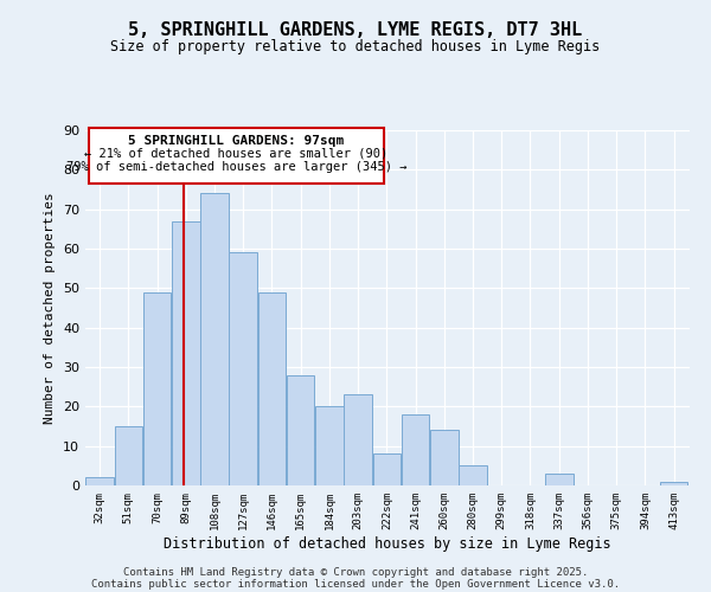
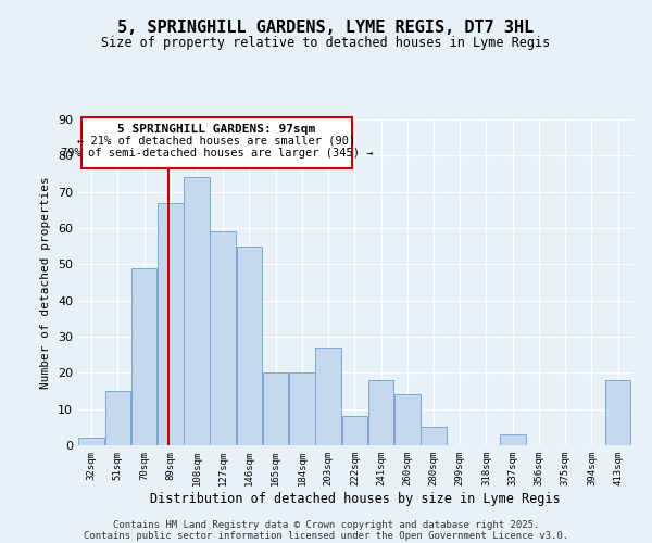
146sqm: 49 -> 55
165sqm: 28 -> 20
203sqm: 23 -> 27
413sqm: 1 -> 18
